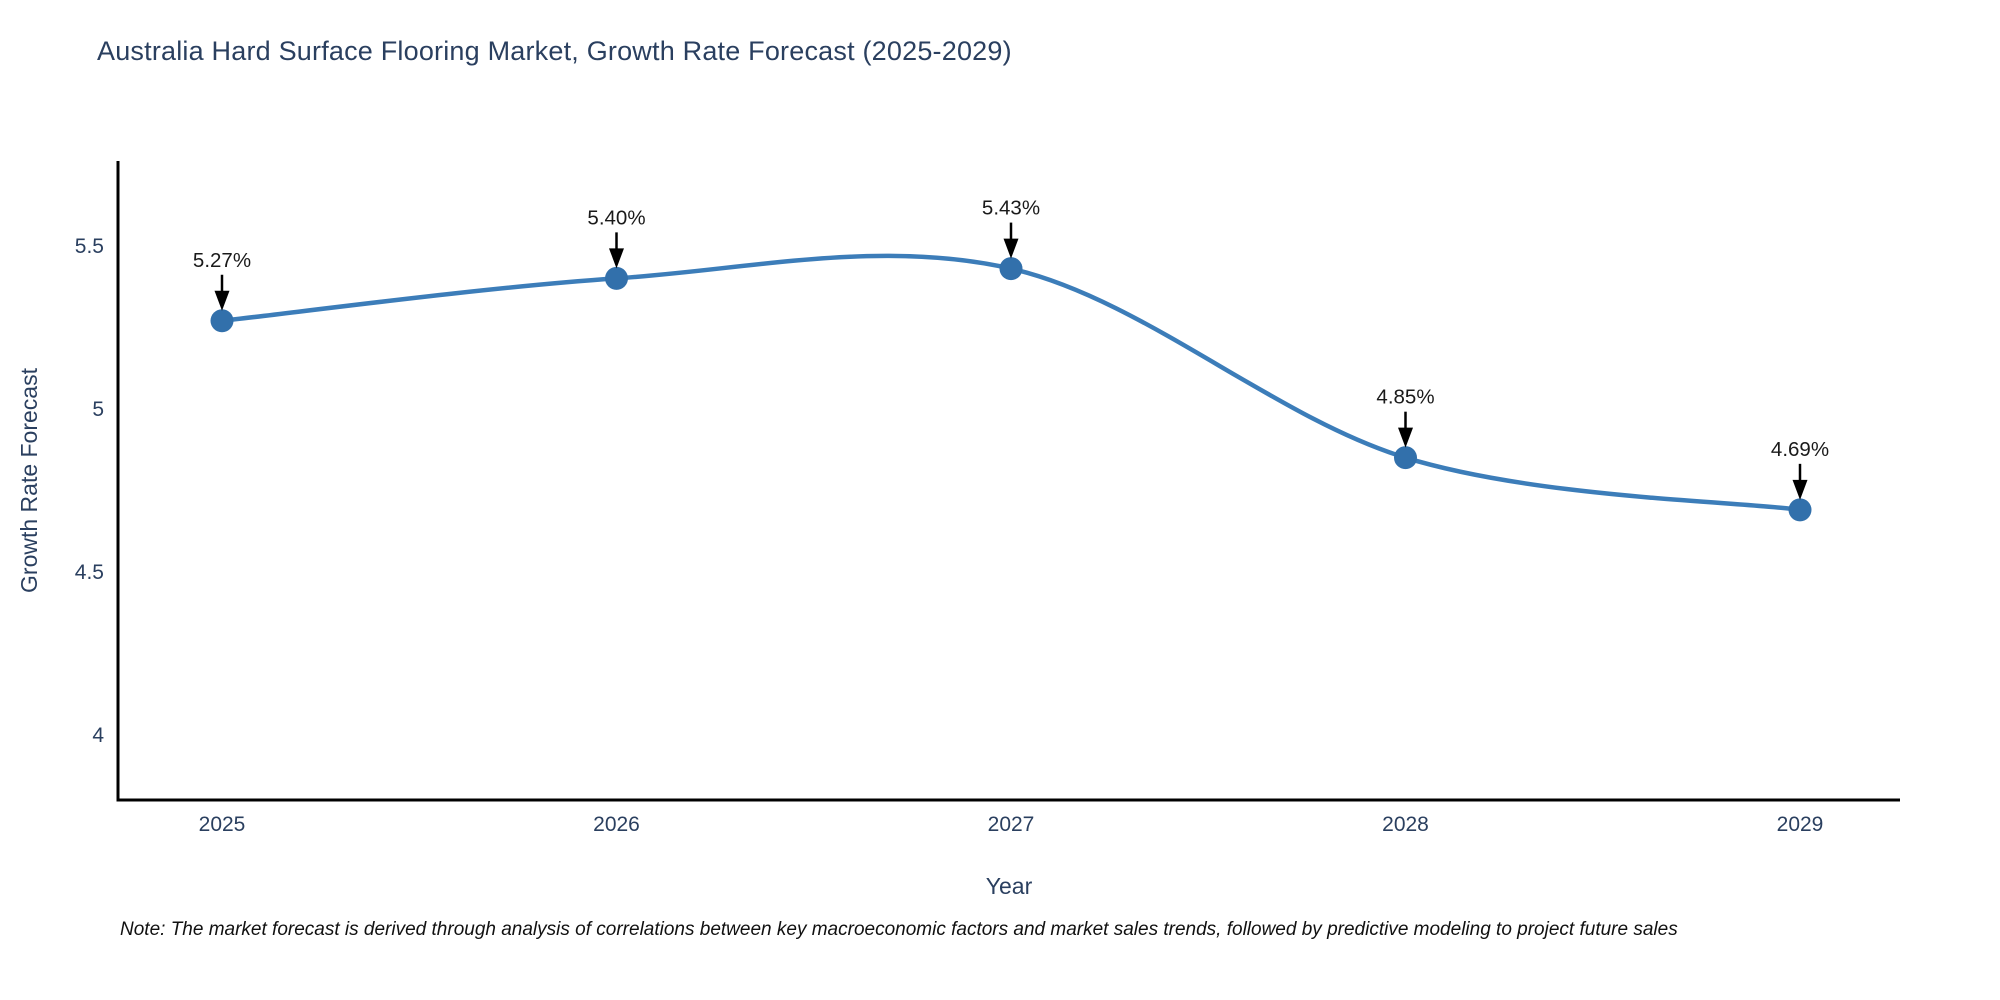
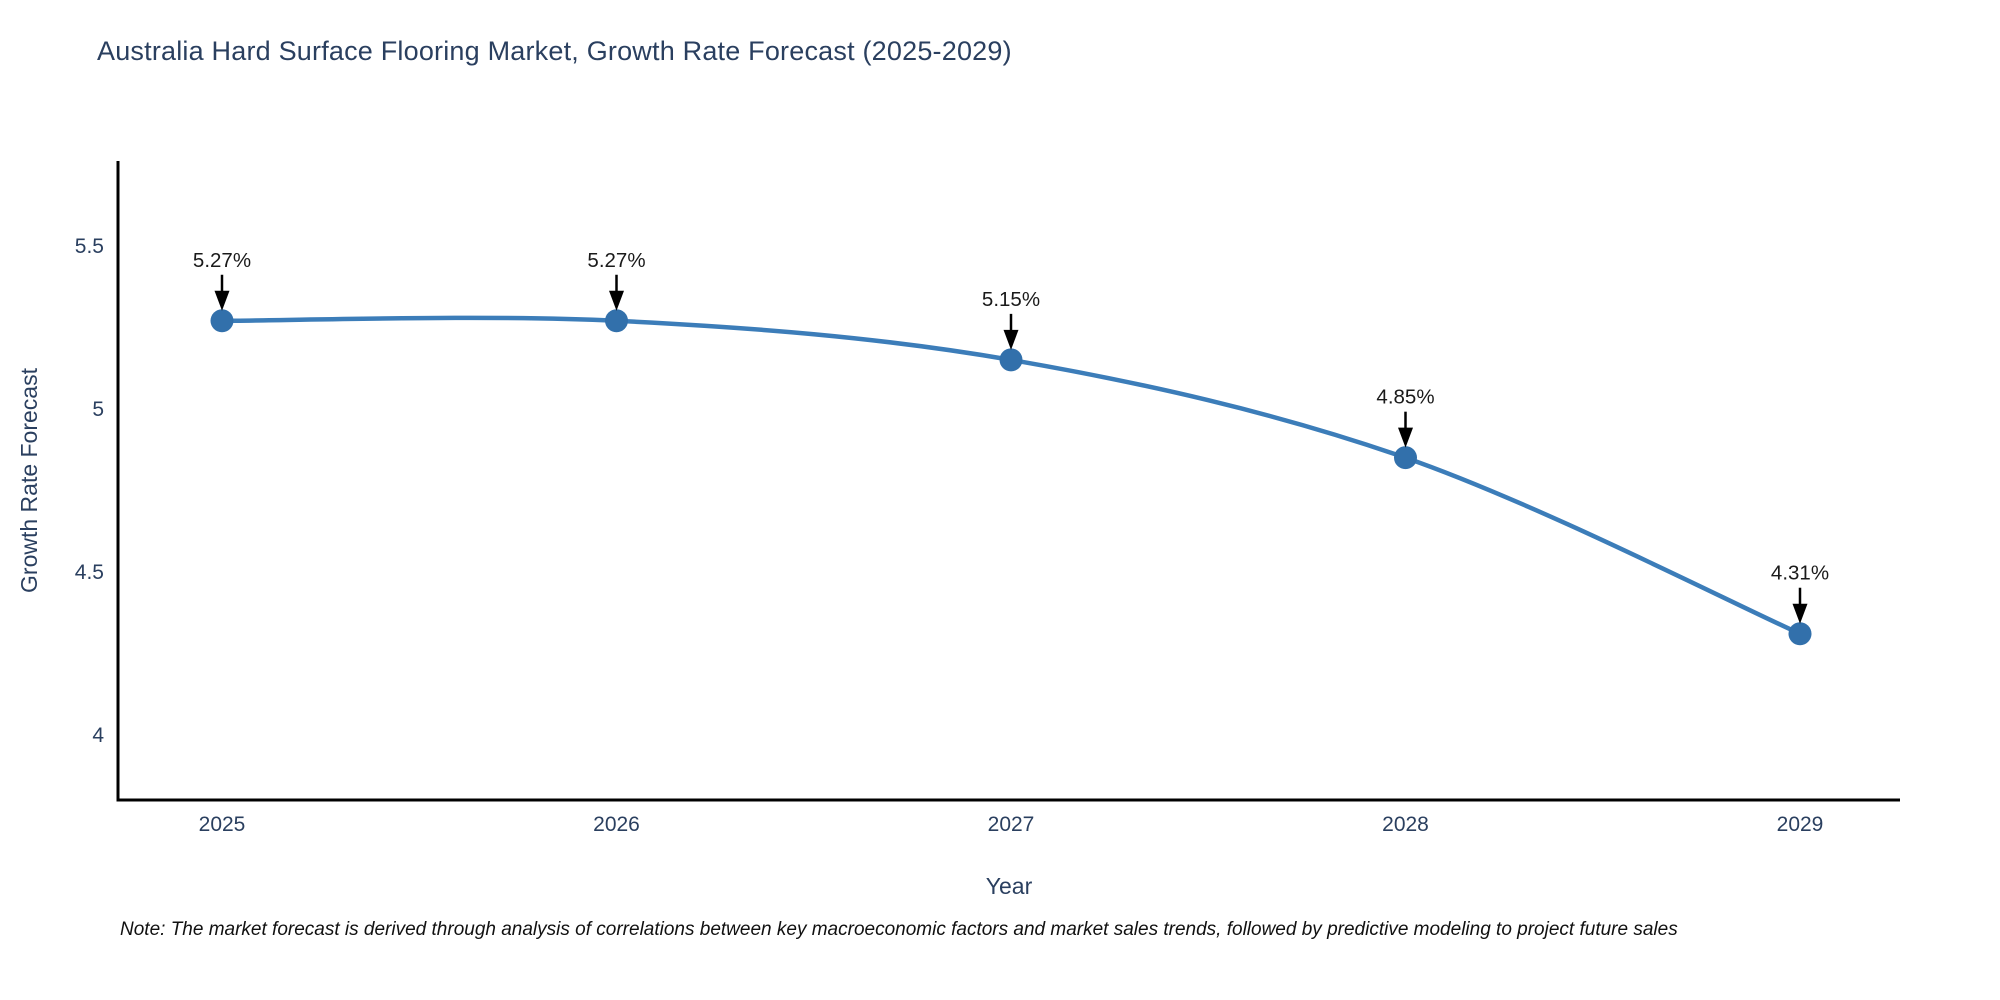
2026: 5.40% -> 5.27%
2027: 5.43% -> 5.15%
2029: 4.69% -> 4.31%
